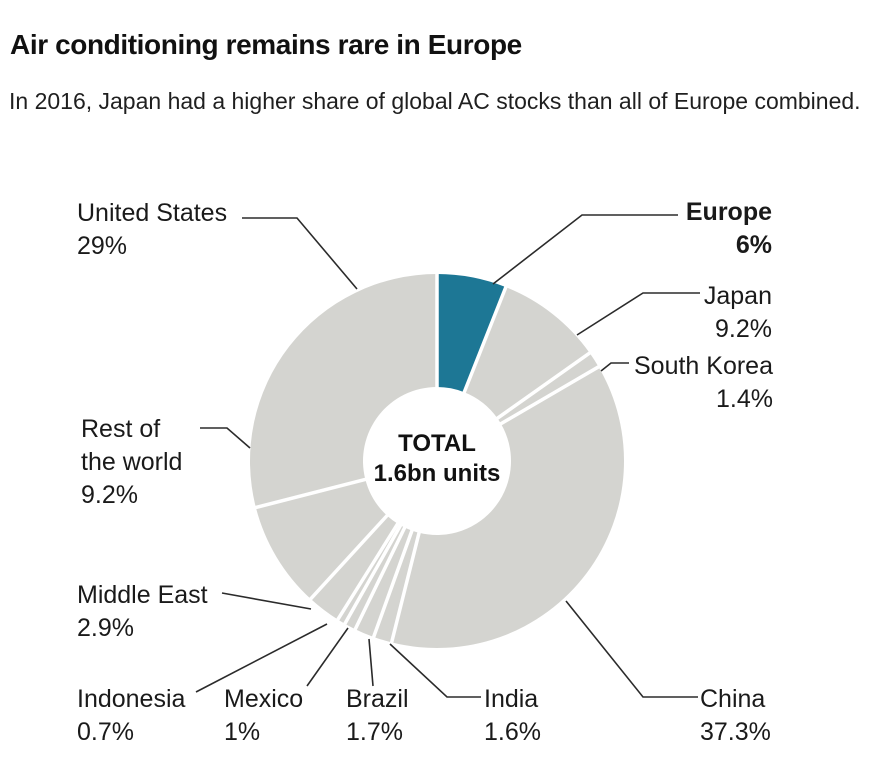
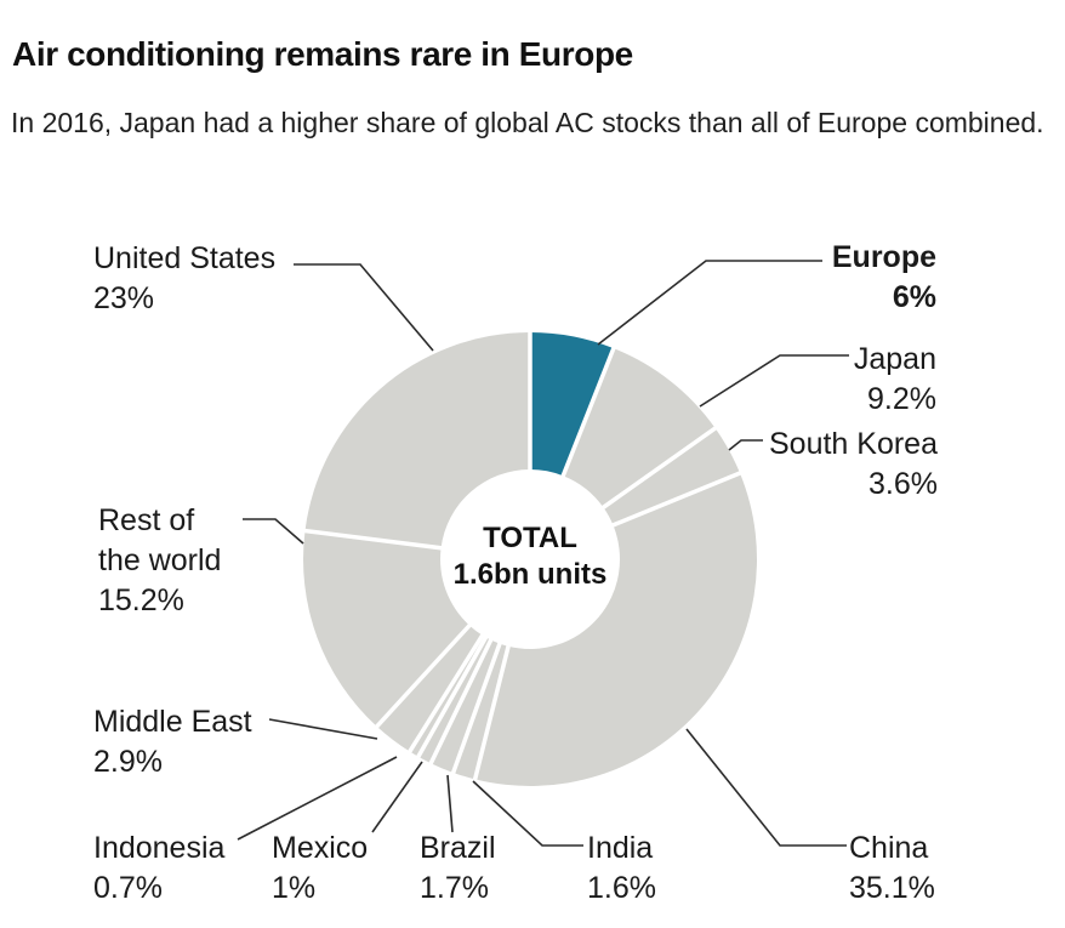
South Korea: 1.4% -> 3.6%
China: 37.3% -> 35.1%
Rest of the world: 9.2% -> 15.2%
United States: 29% -> 23%
